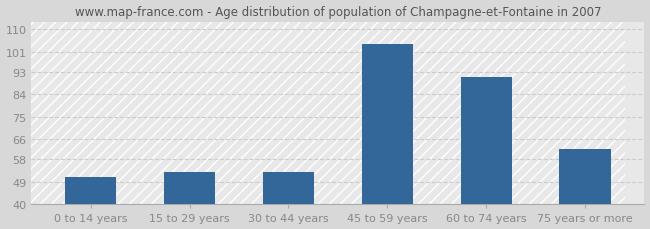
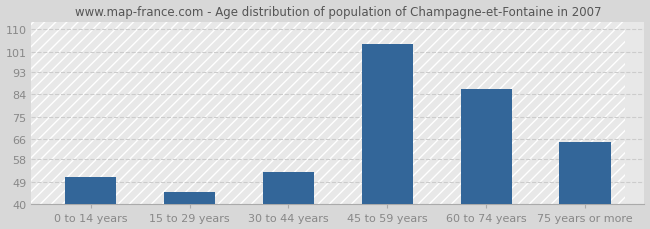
15 to 29 years: 53 -> 45
60 to 74 years: 91 -> 86
75 years or more: 62 -> 65
